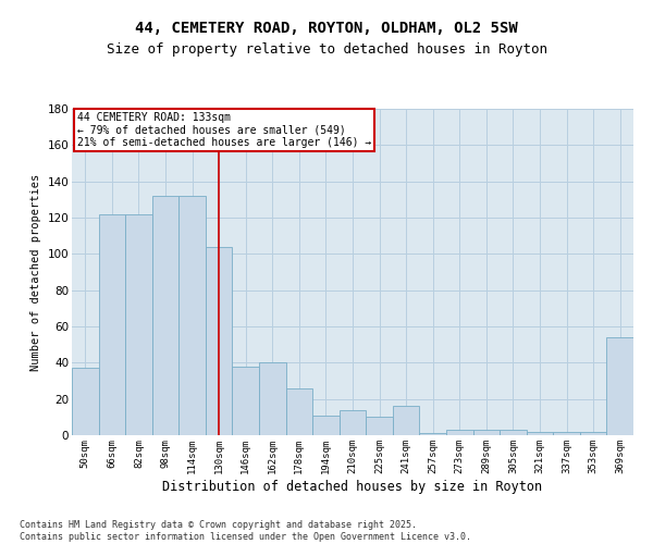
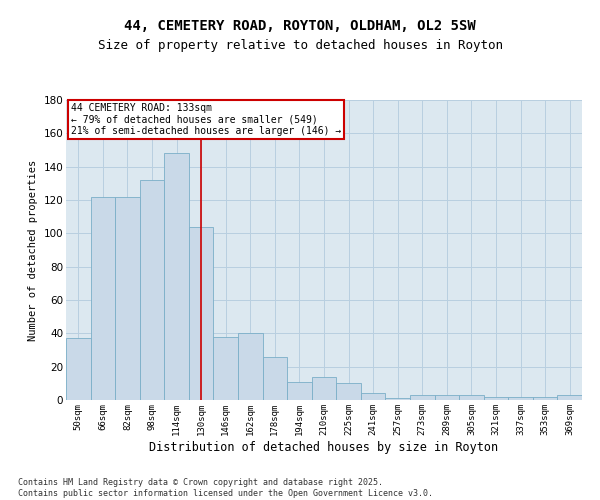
114sqm: 132 -> 148
241sqm: 16 -> 4
369sqm: 54 -> 3
